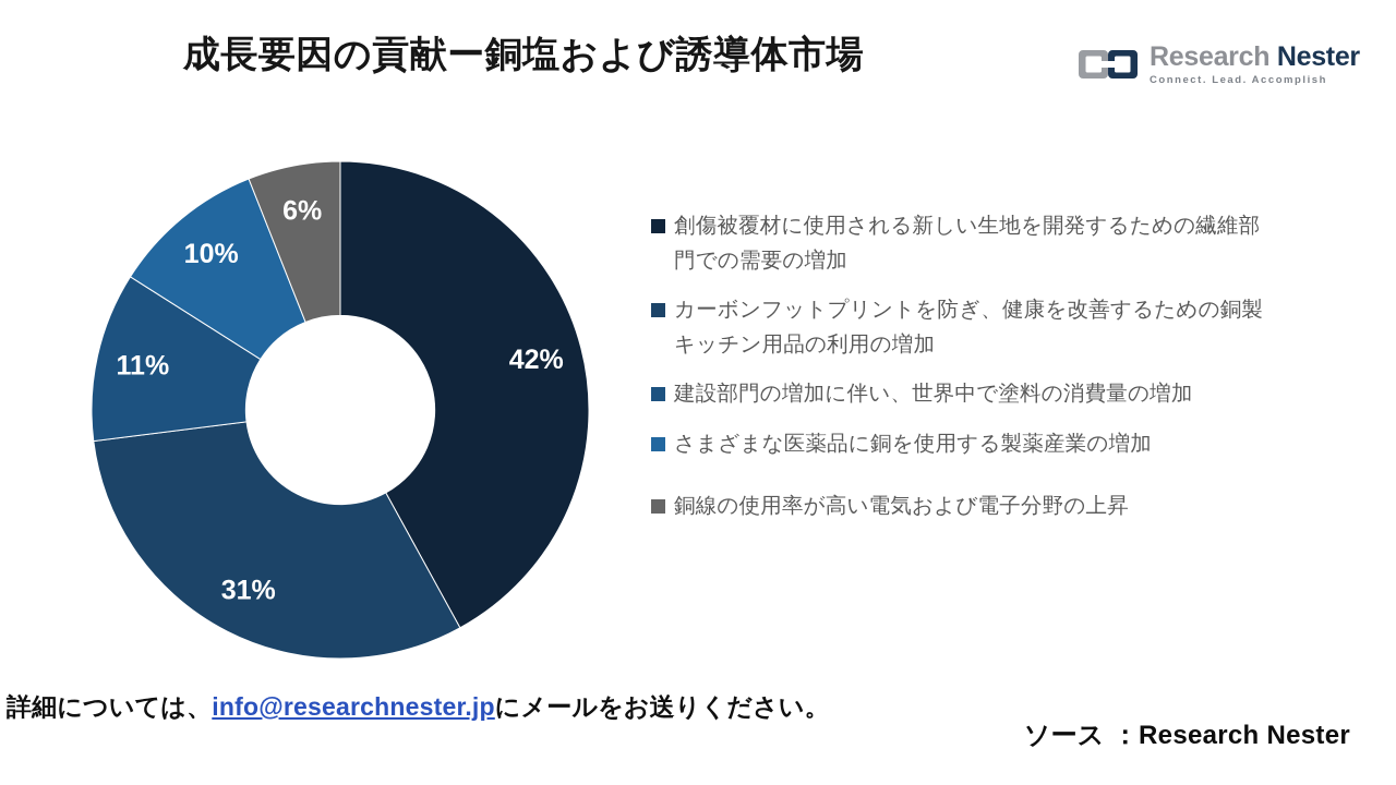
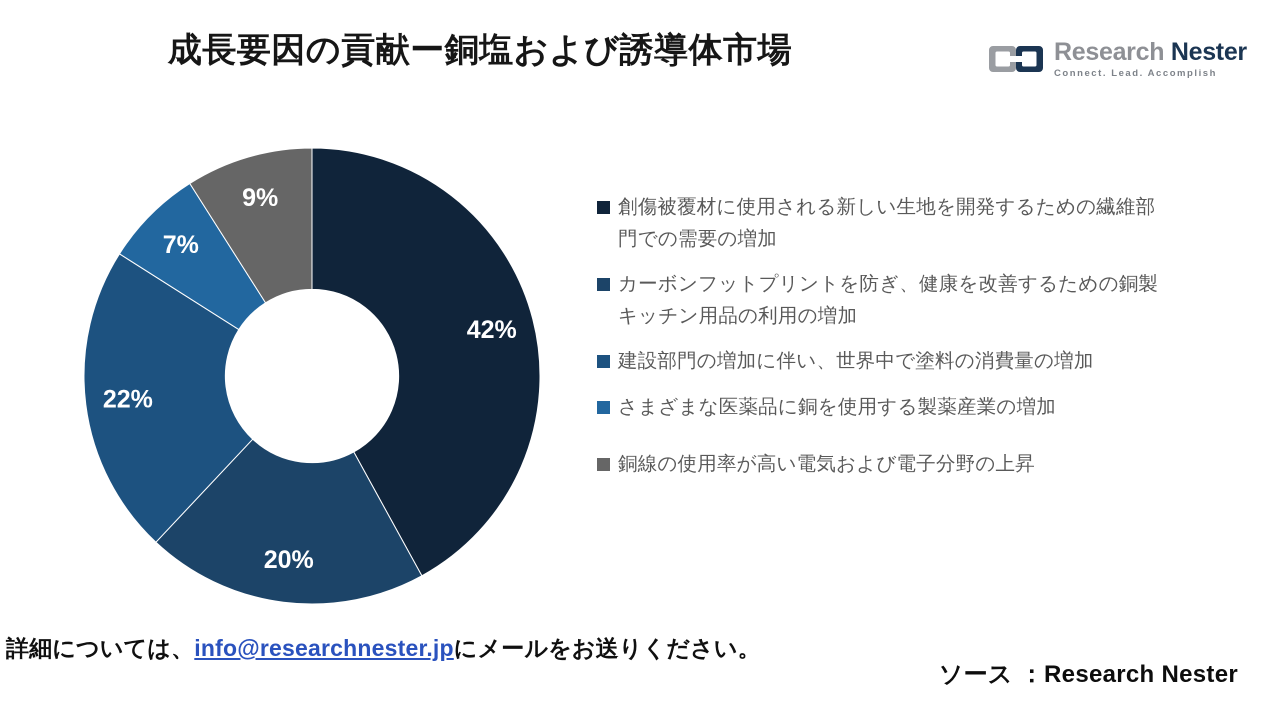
カーボンフットプリントを防ぎ、健康を改善するための銅製キッチン用品の利用の増加: 31% -> 20%
建設部門の増加に伴い、世界中で塗料の消費量の増加: 11% -> 22%
さまざまな医薬品に銅を使用する製薬産業の増加: 10% -> 7%
銅線の使用率が高い電気および電子分野の上昇: 6% -> 9%
